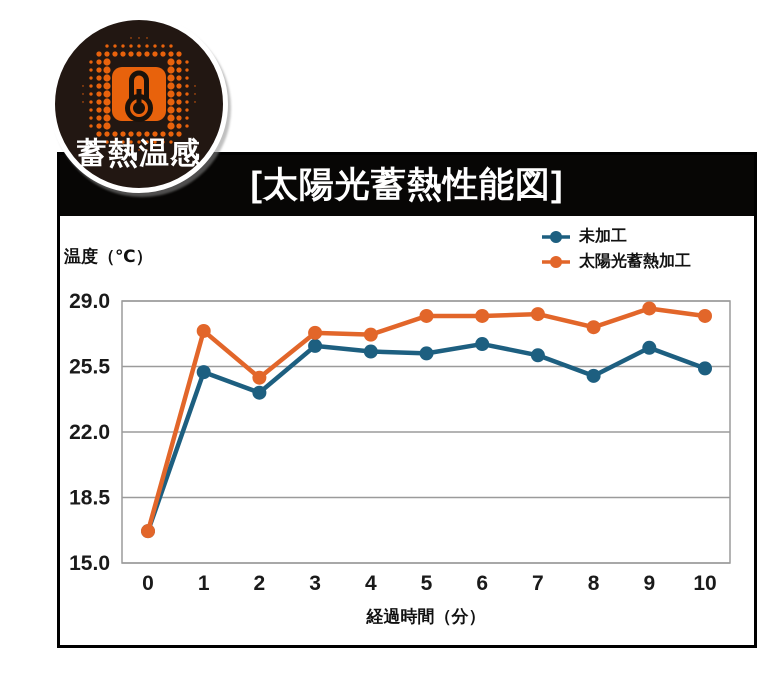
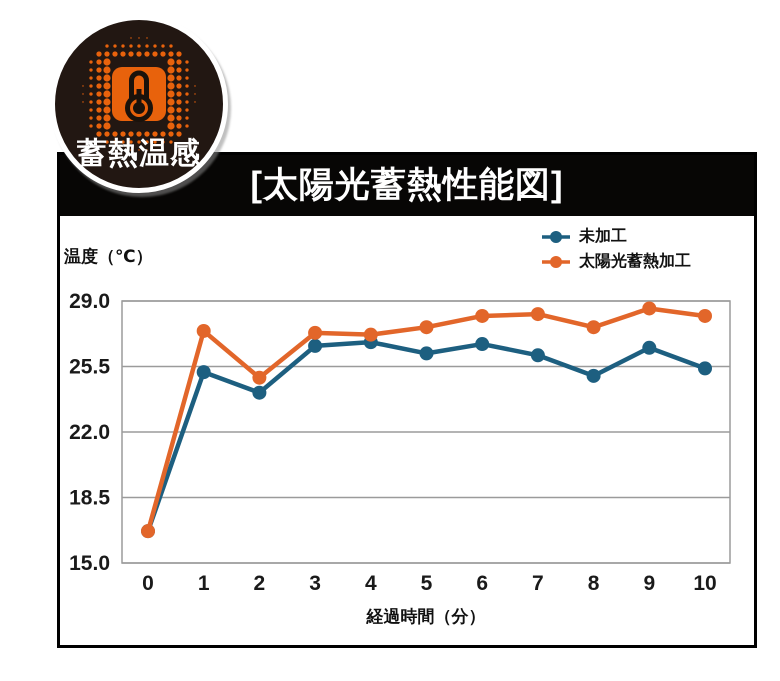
未加工/4: 26.3 -> 26.8
太陽光蓄熱加工/5: 28.2 -> 27.6
